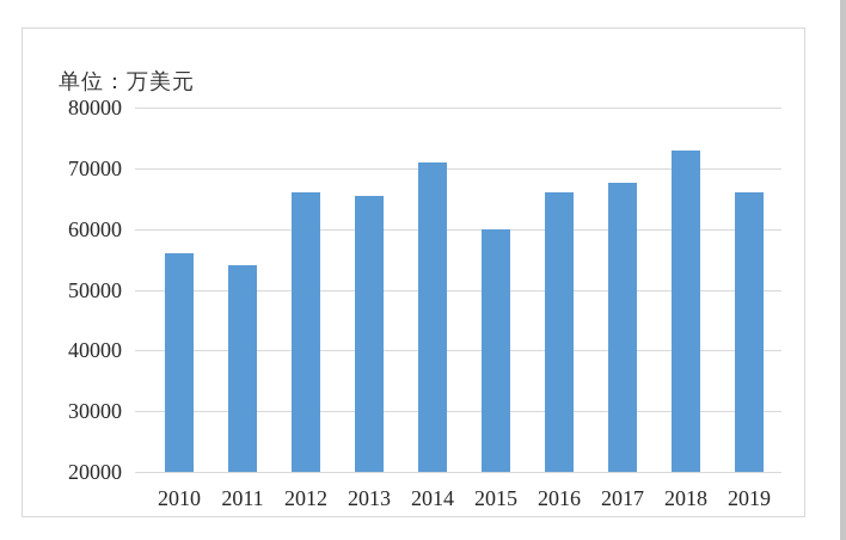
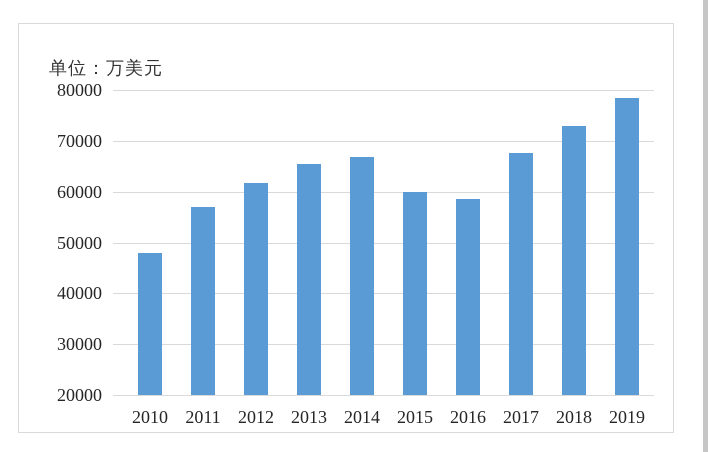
2010: 56000 -> 48000
2011: 54000 -> 57000
2012: 66000 -> 62000
2014: 71000 -> 67000
2016: 66000 -> 58000
2019: 66000 -> 78000
